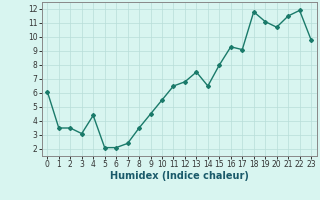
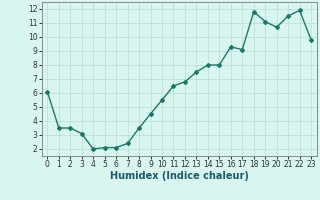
4: 4.4 -> 2.0
14: 6.5 -> 8.0
